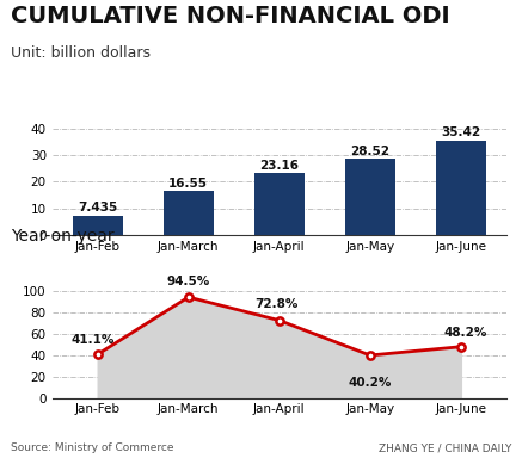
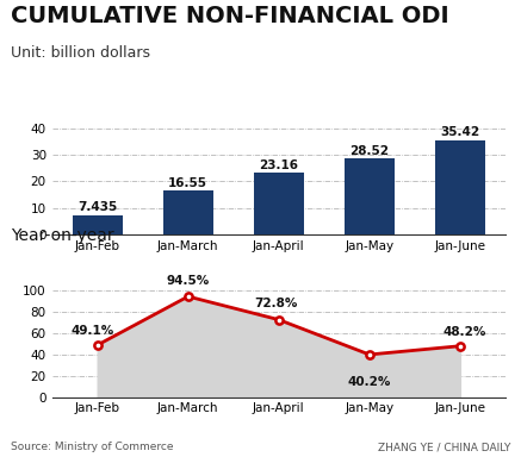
Jan-Feb: 41.1% -> 49.1%
